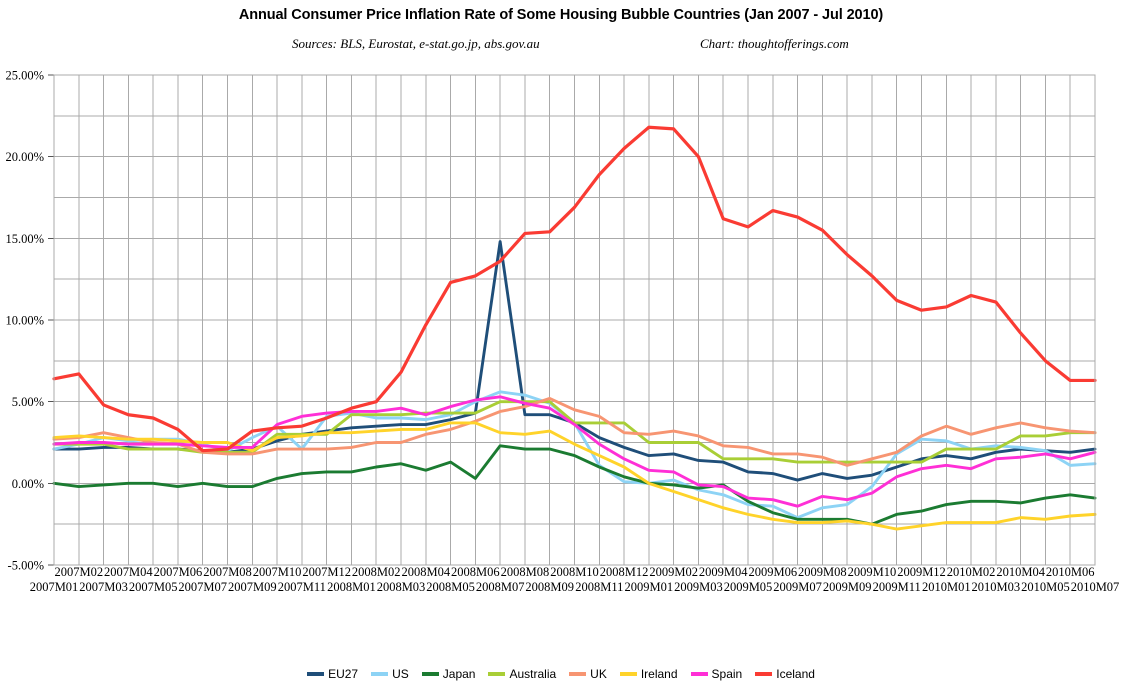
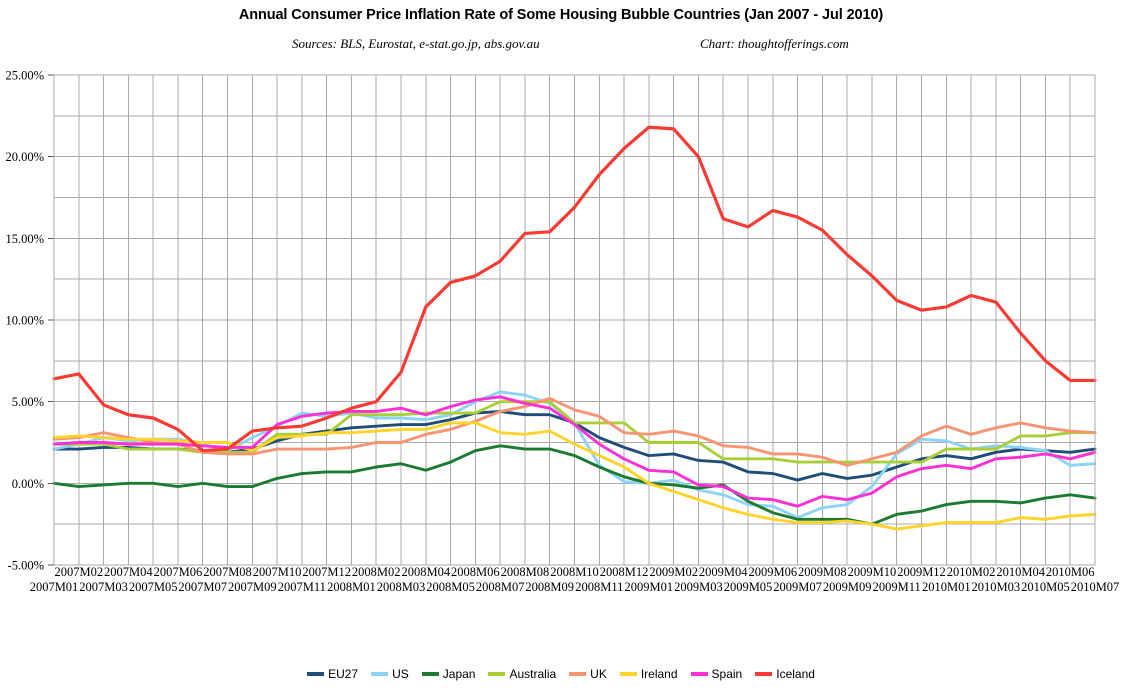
US/2007M11: 2.1% -> 4.3%
Iceland/2008M04: 9.7% -> 10.8%
Japan/2008M06: 0.3% -> 2.0%
EU27/2008M07: 14.8% -> 4.4%
